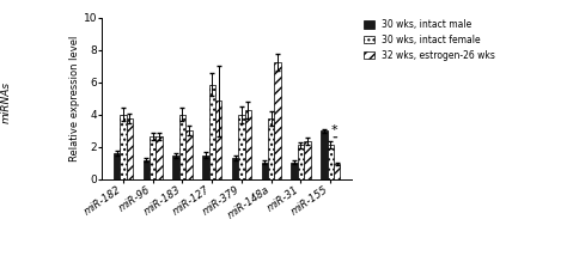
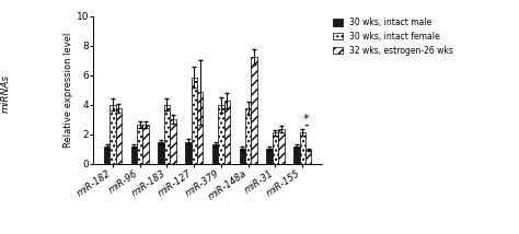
30 wks, intact male/miR-182: 1.6 -> 1.2
30 wks, intact male/miR-155: 3.0 -> 1.2
